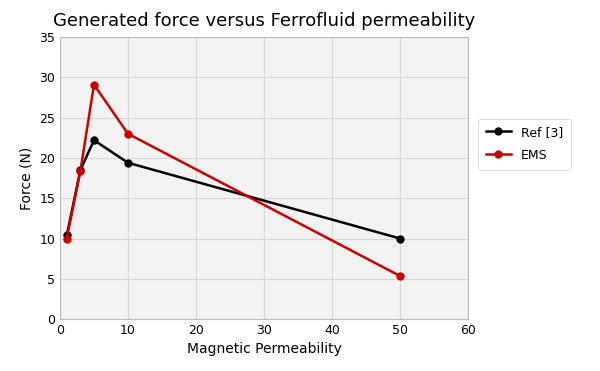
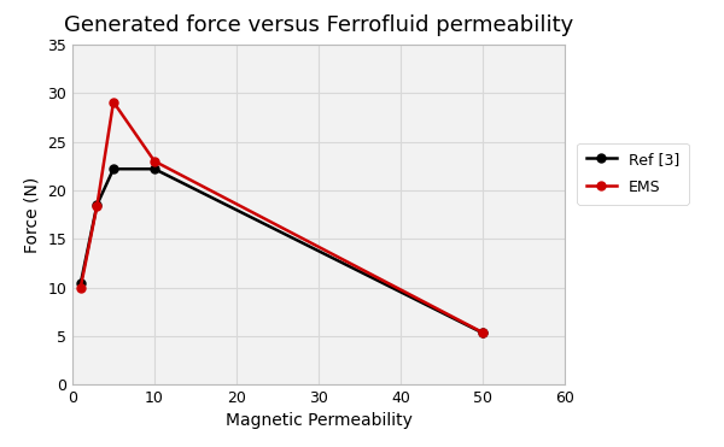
Ref [3]/10: 19.4 -> 22.2
Ref [3]/50: 10.0 -> 5.3
